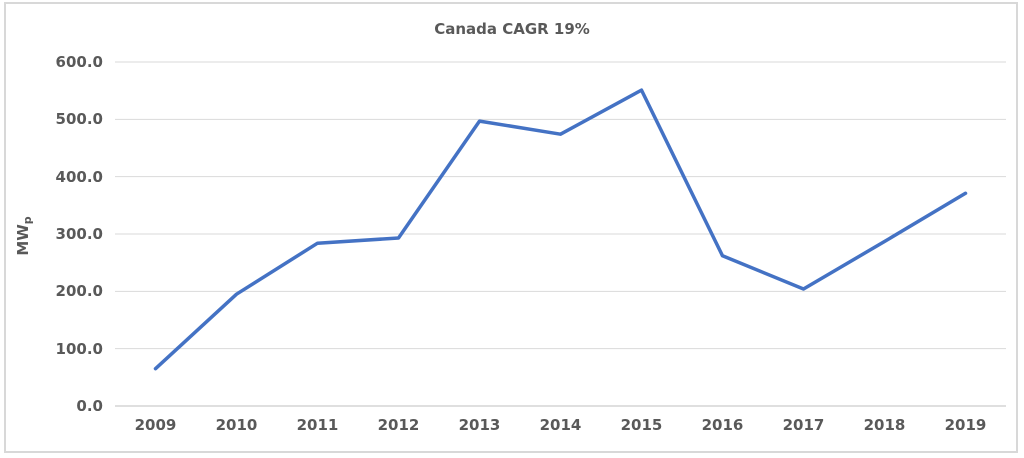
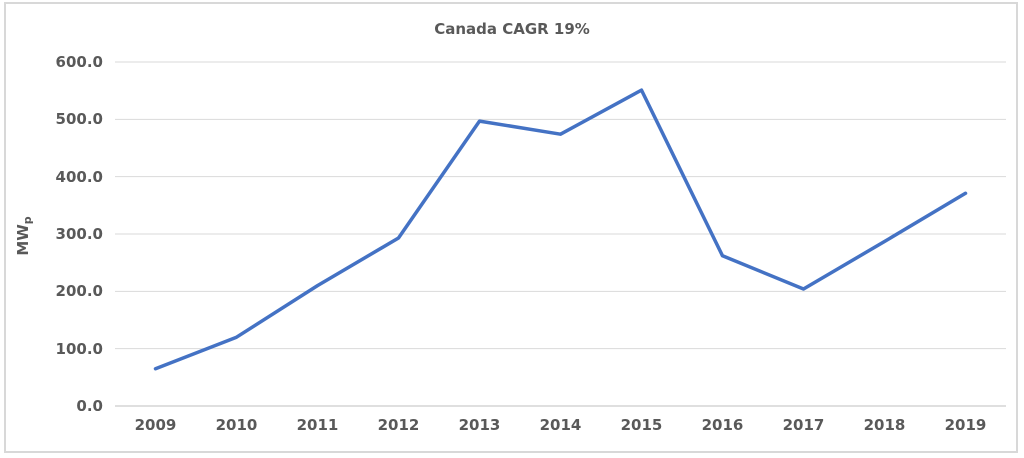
2010: 200 -> 120
2011: 280 -> 210
